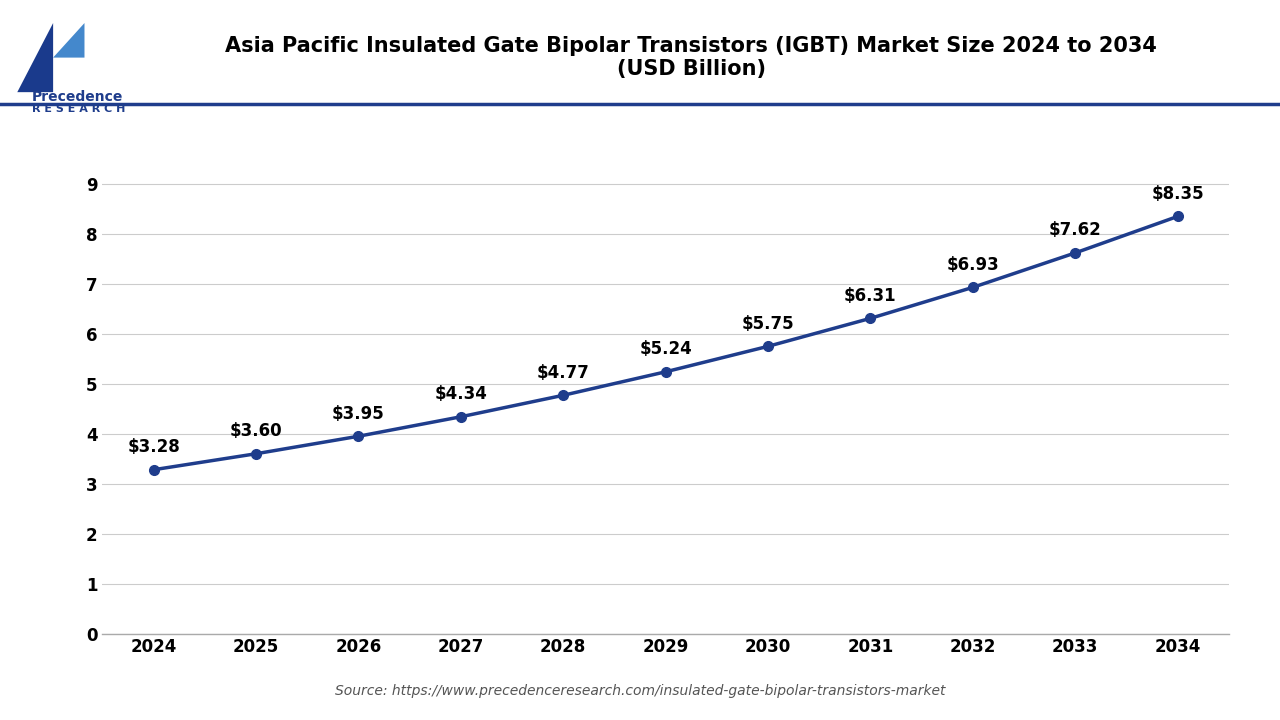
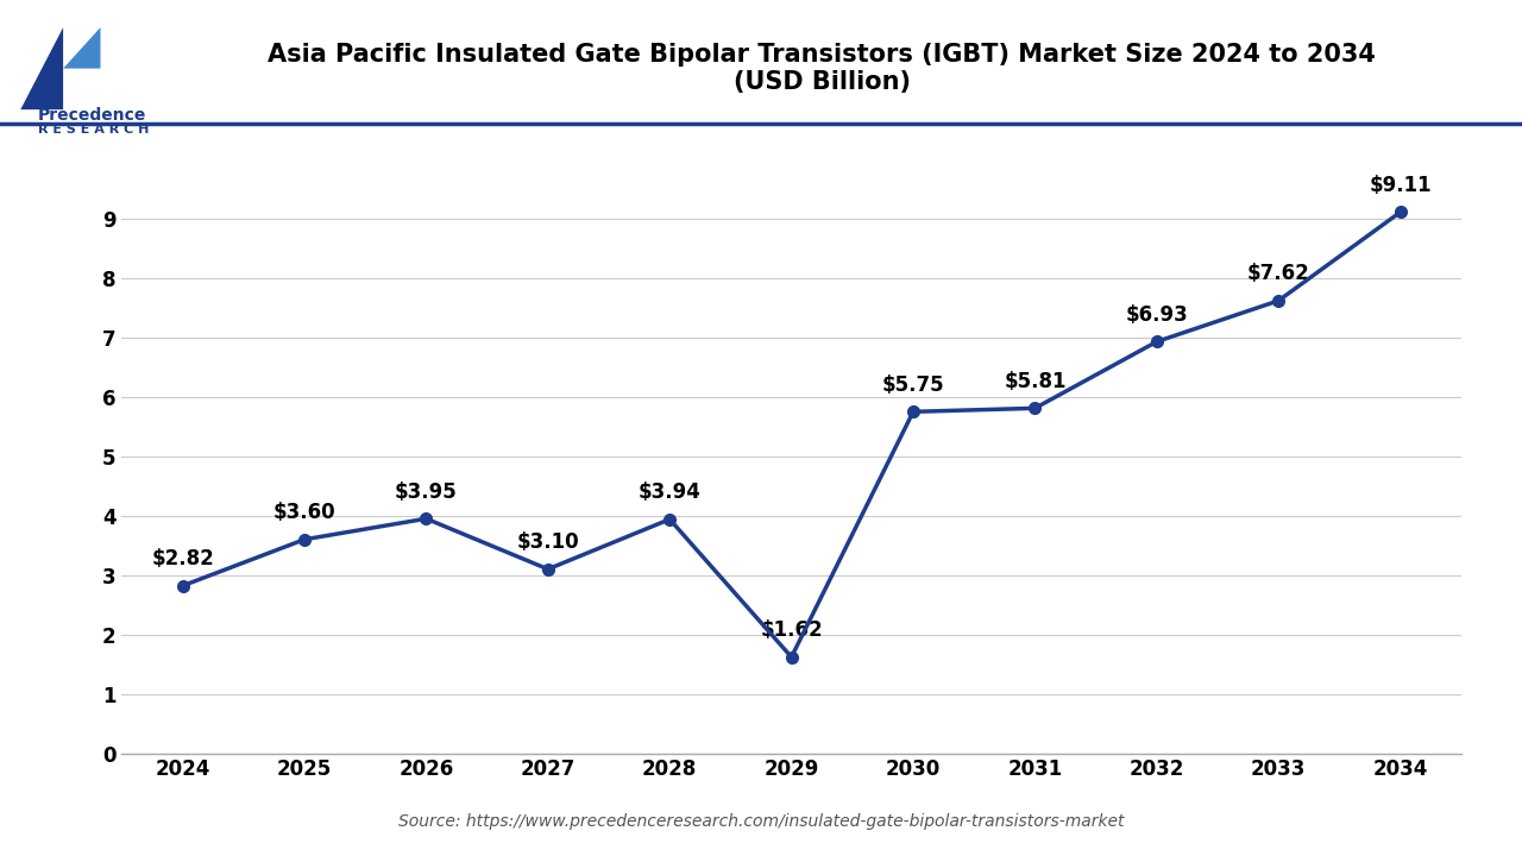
2024: $3.28 -> $2.82
2027: $4.34 -> $3.10
2028: $4.77 -> $3.94
2029: $5.24 -> $1.62
2031: $6.31 -> $5.81
2034: $8.35 -> $9.11
